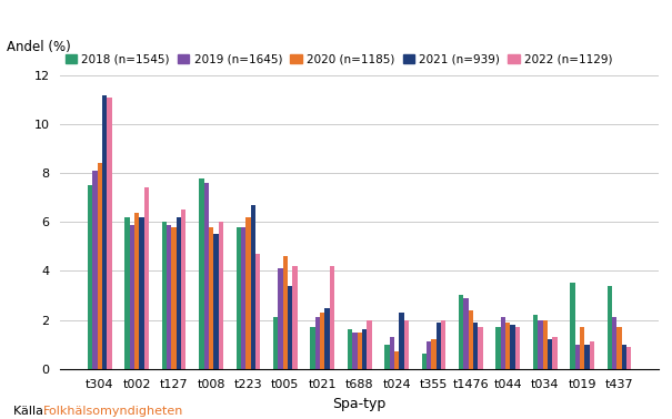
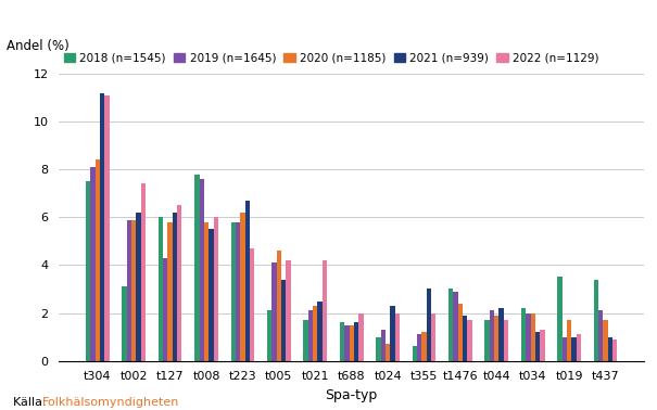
2018 (n=1545)/t002: 6.2 -> 3.1
2020 (n=1185)/t002: 6.4 -> 5.9
2019 (n=1645)/t127: 5.9 -> 4.3
2021 (n=939)/t355: 1.9 -> 3.0
2021 (n=939)/t044: 1.8 -> 2.2
